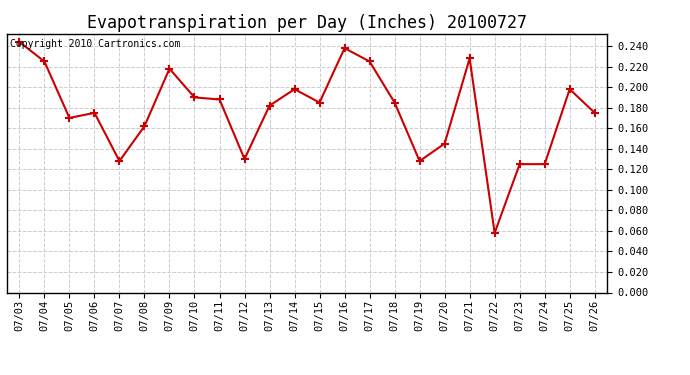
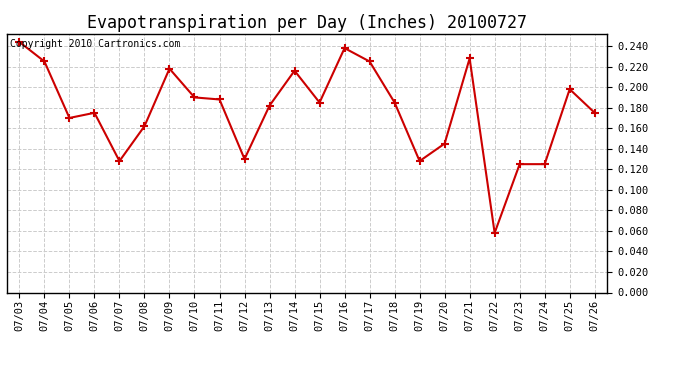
07/14: 0.198 -> 0.216
